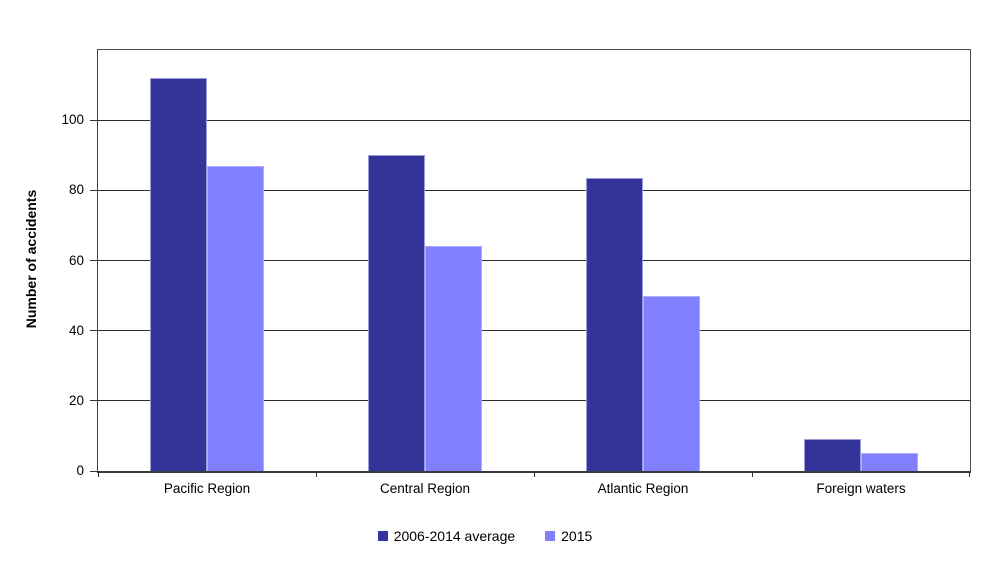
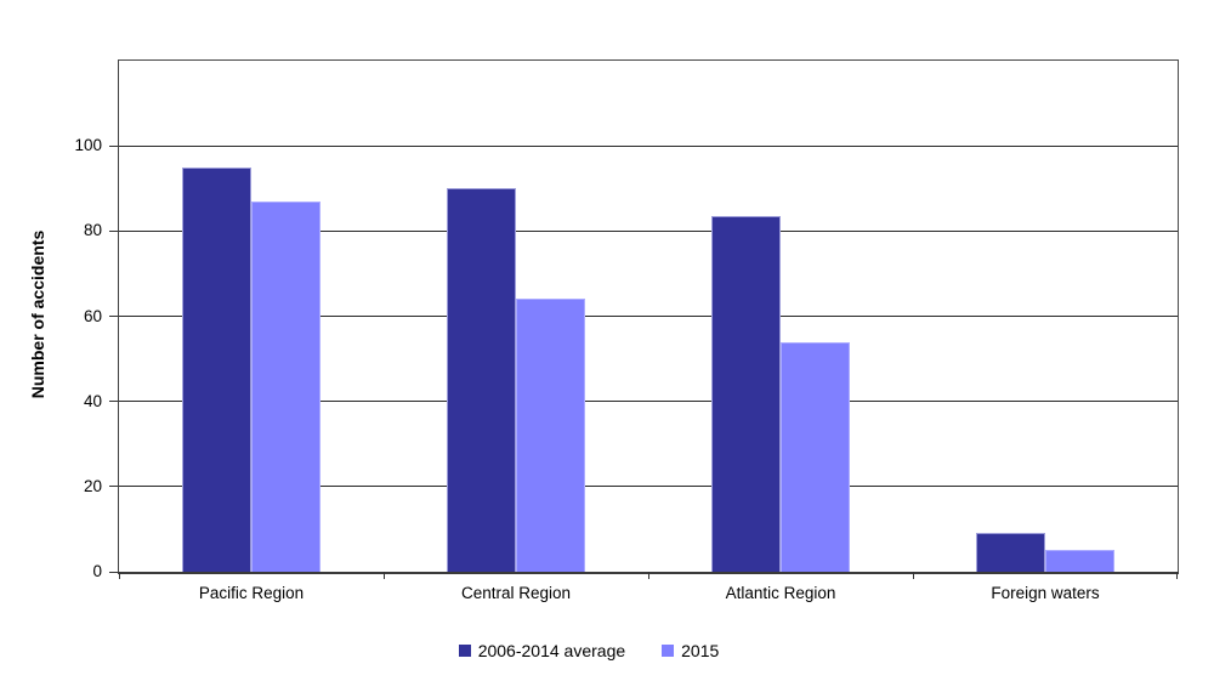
2006-2014 average/Pacific Region: 112 -> 95
2015/Atlantic Region: 50 -> 54
